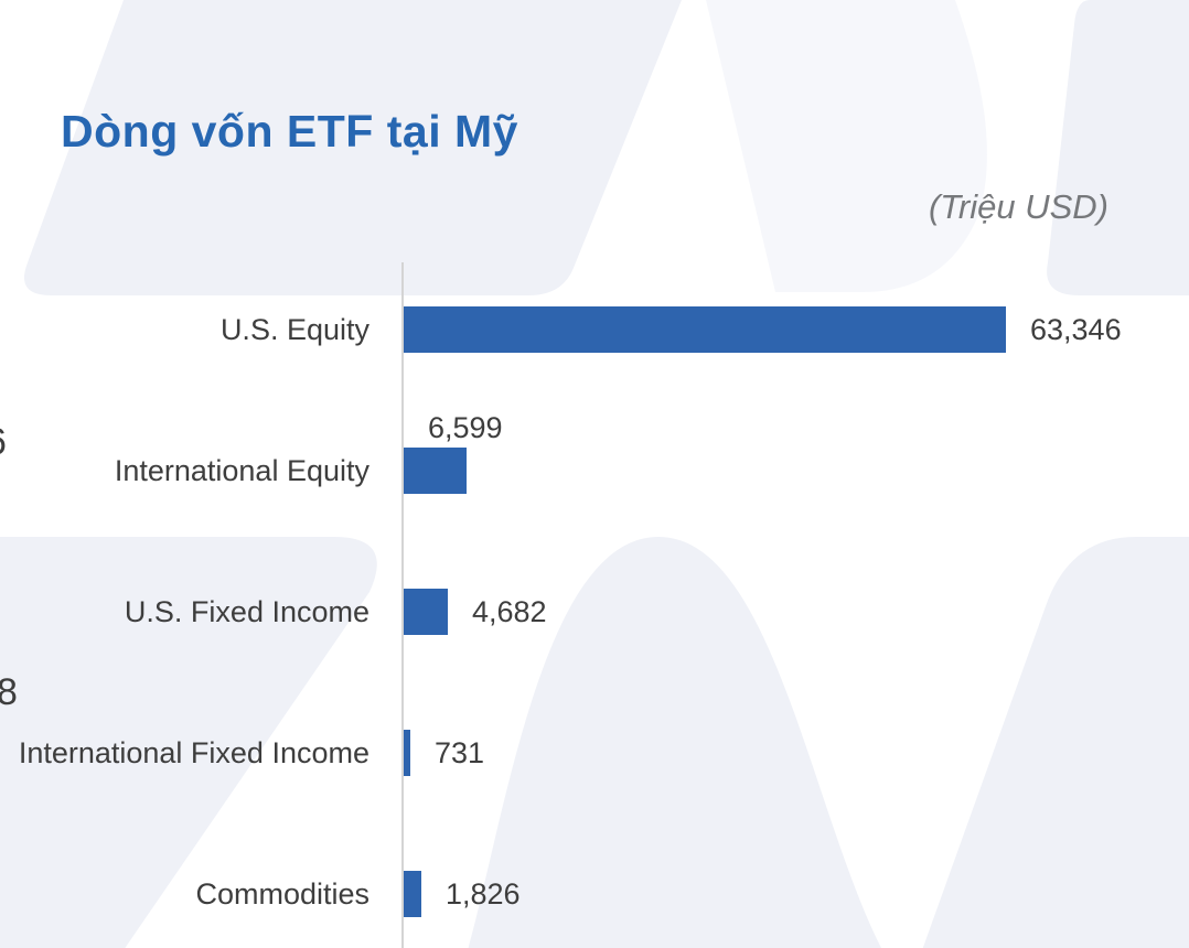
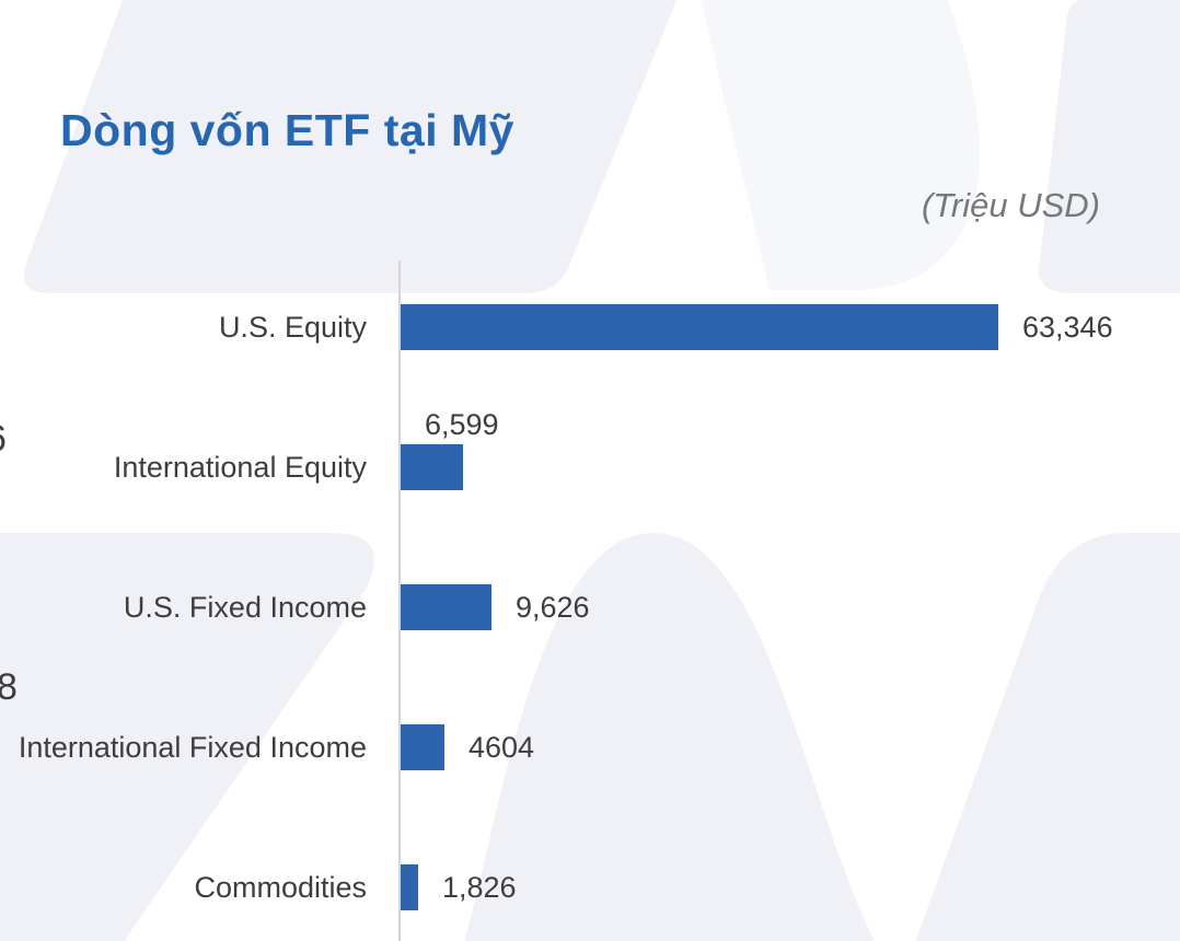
U.S. Fixed Income: 4,682 -> 9,626
International Fixed Income: 731 -> 4604
